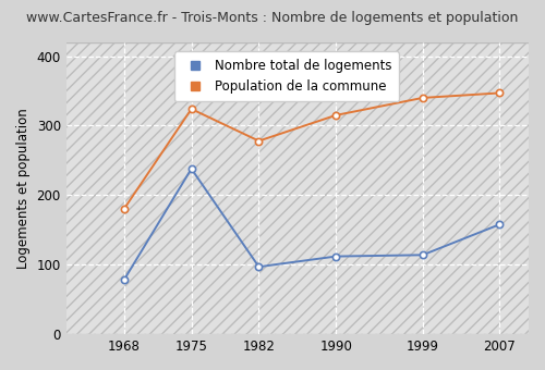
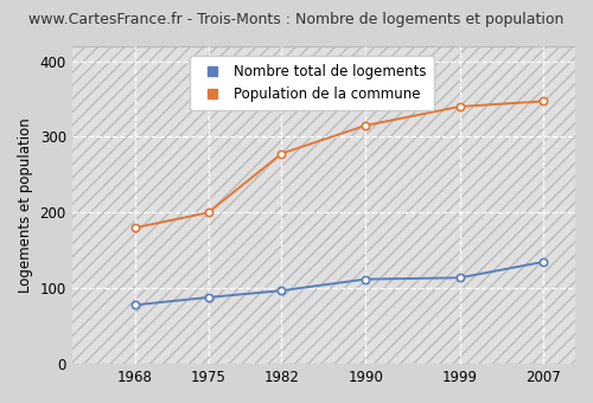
Nombre total de logements/1975: 238 -> 88
Population de la commune/1975: 324 -> 200
Nombre total de logements/2007: 158 -> 135
